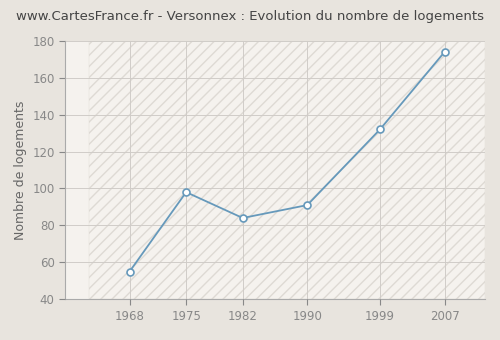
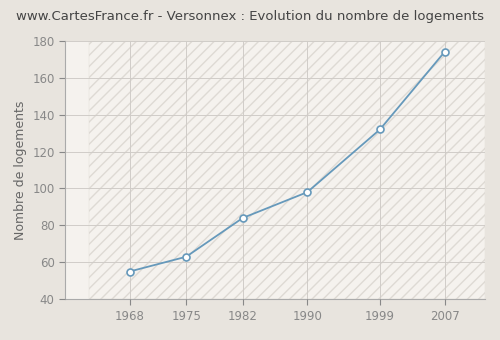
1975: 98 -> 63
1990: 91 -> 98
